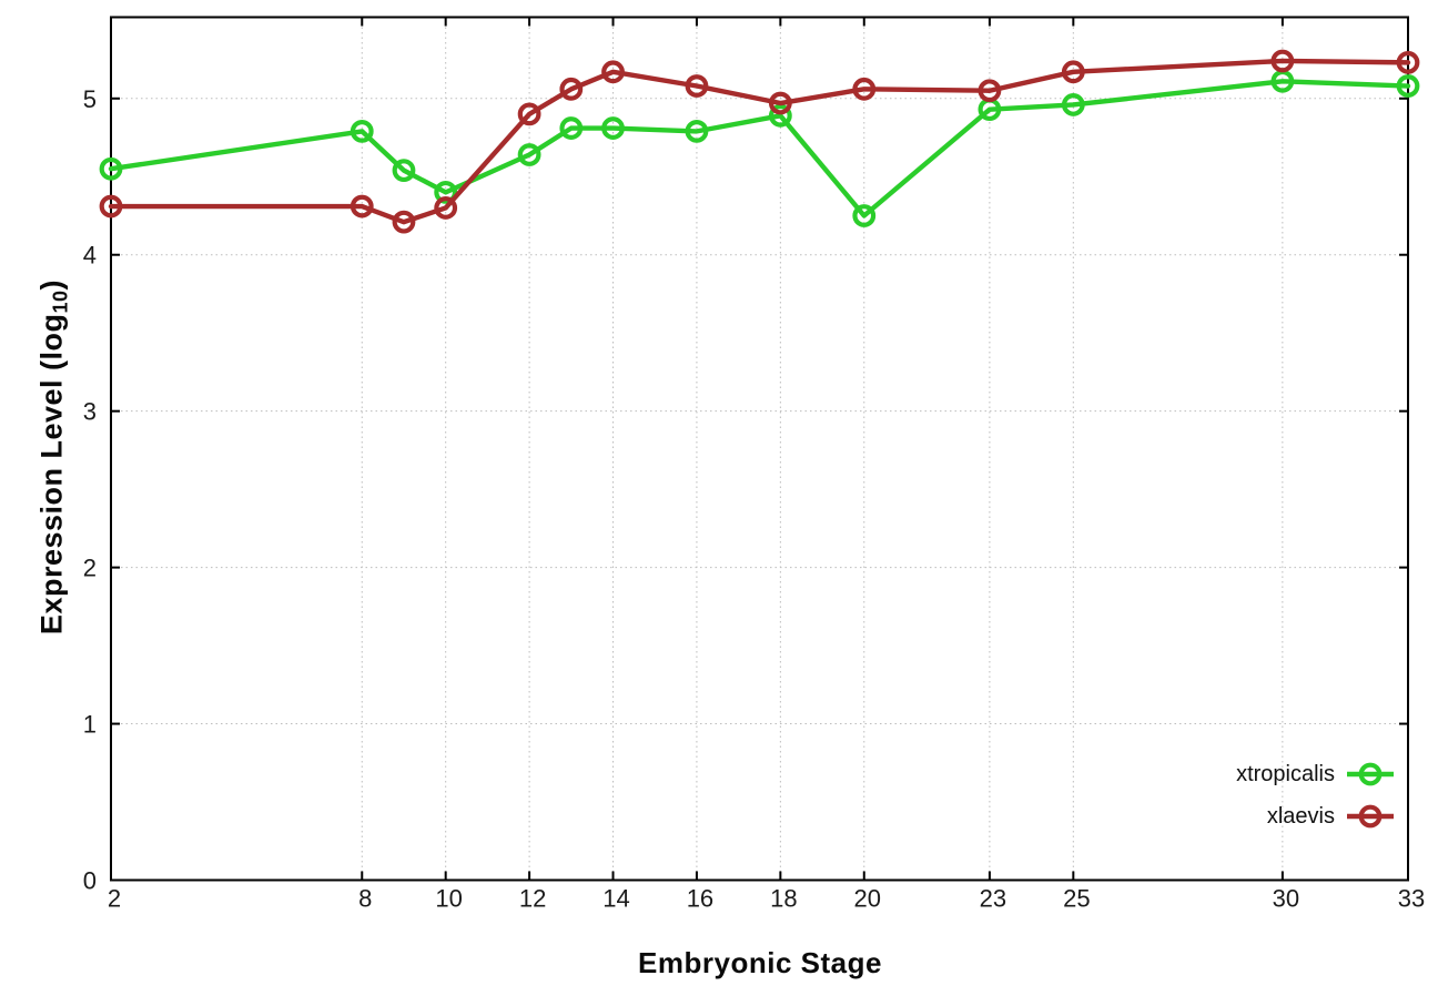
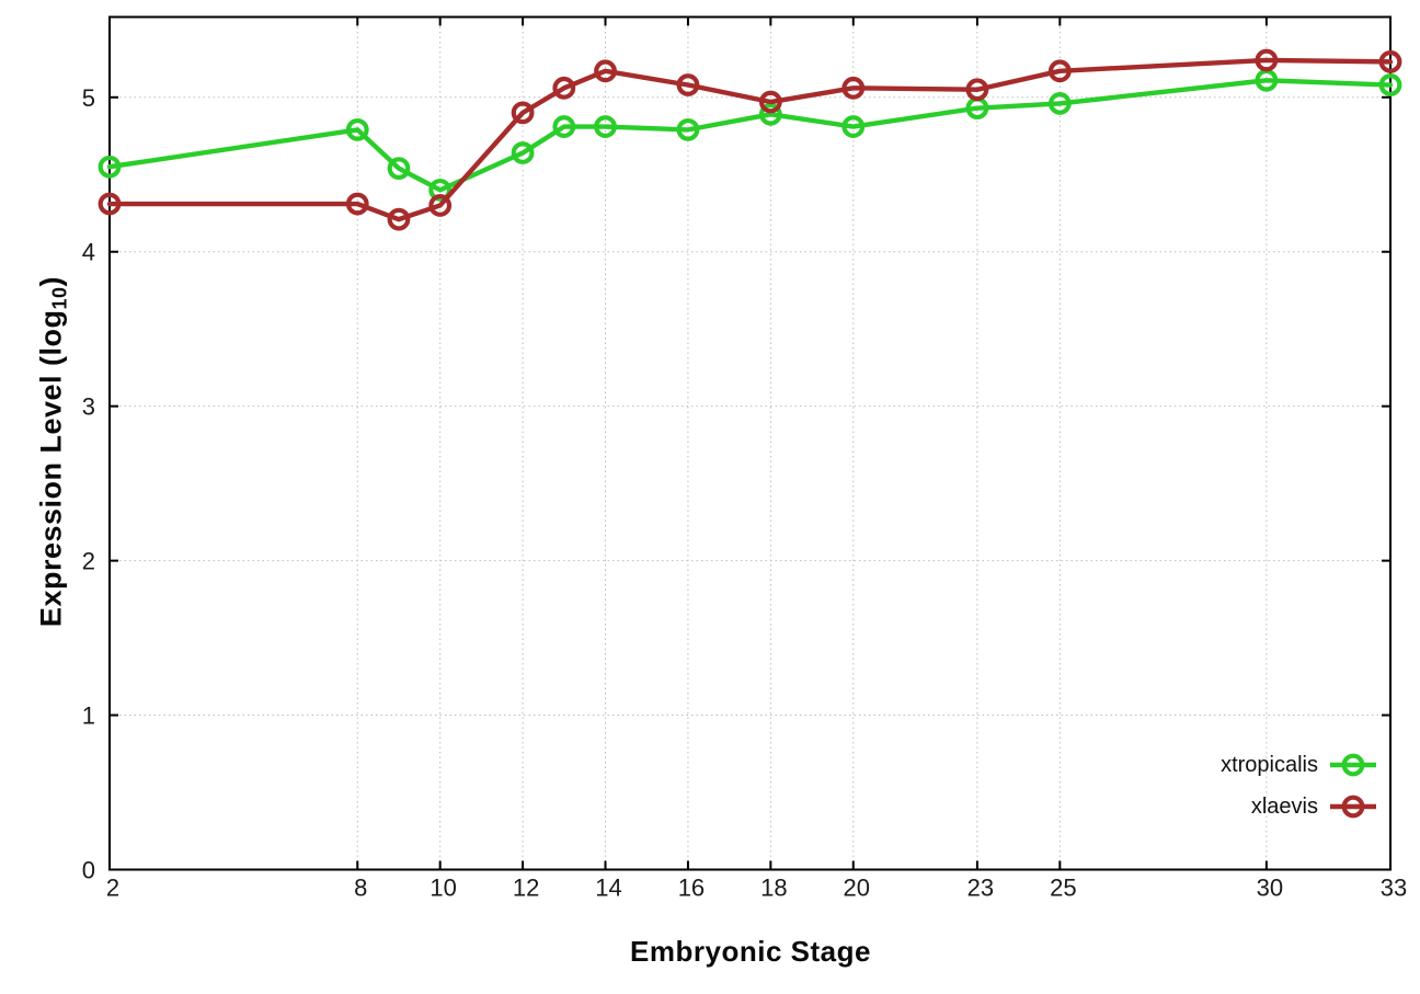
xtropicalis/20: 4.25 -> 4.81
